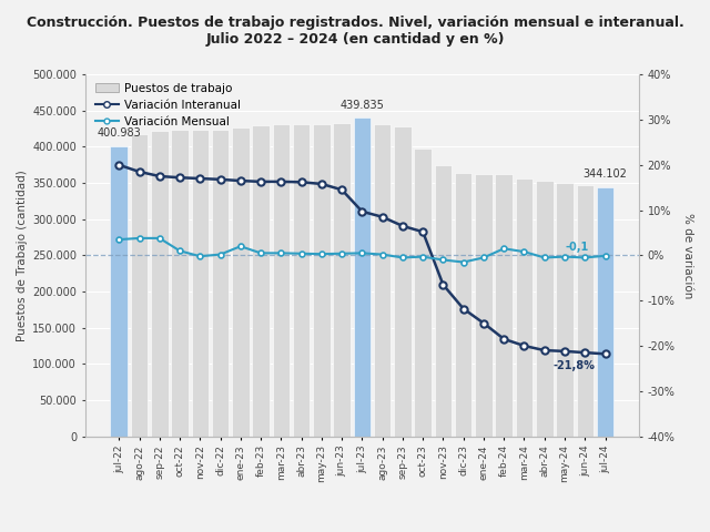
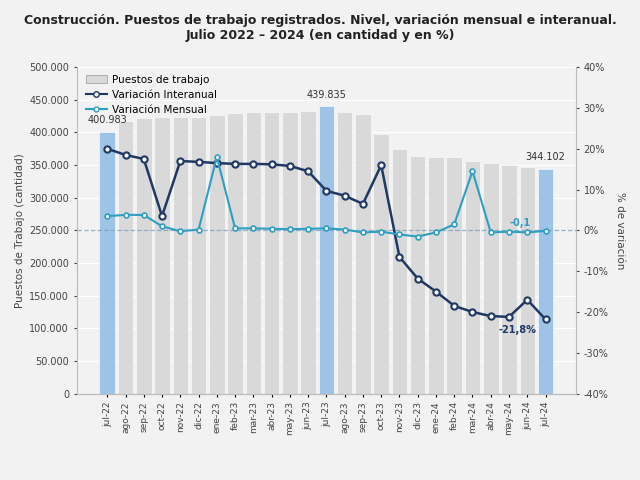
Variación Interanual/oct-22: 17.2% -> 3.5%
Variación Mensual/ene-23: 2.0% -> 18.0%
Variación Interanual/oct-23: 5.2% -> 16.0%
Variación Mensual/mar-24: 0.8% -> 14.5%
Variación Interanual/jun-24: -21.5% -> -17.0%
